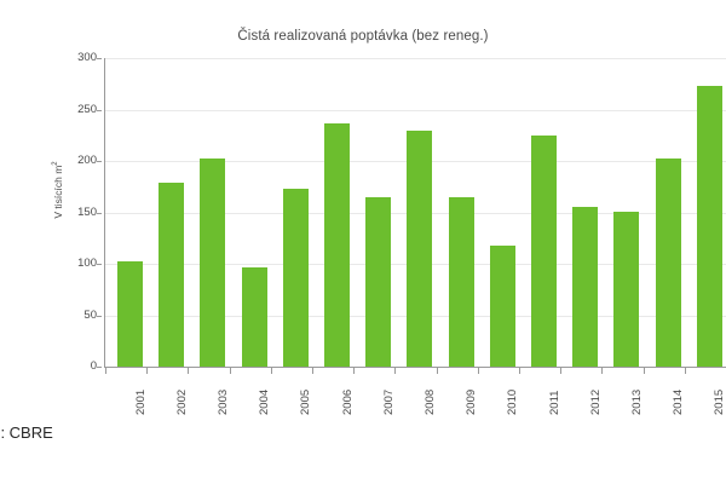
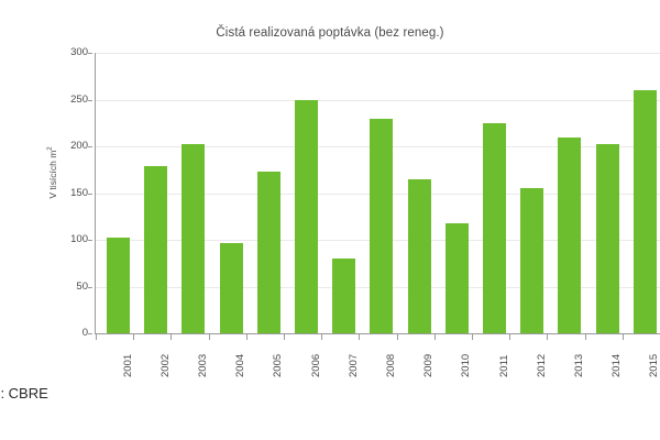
2006: 240 -> 250
2007: 160 -> 80
2013: 150 -> 210
2015: 270 -> 260
